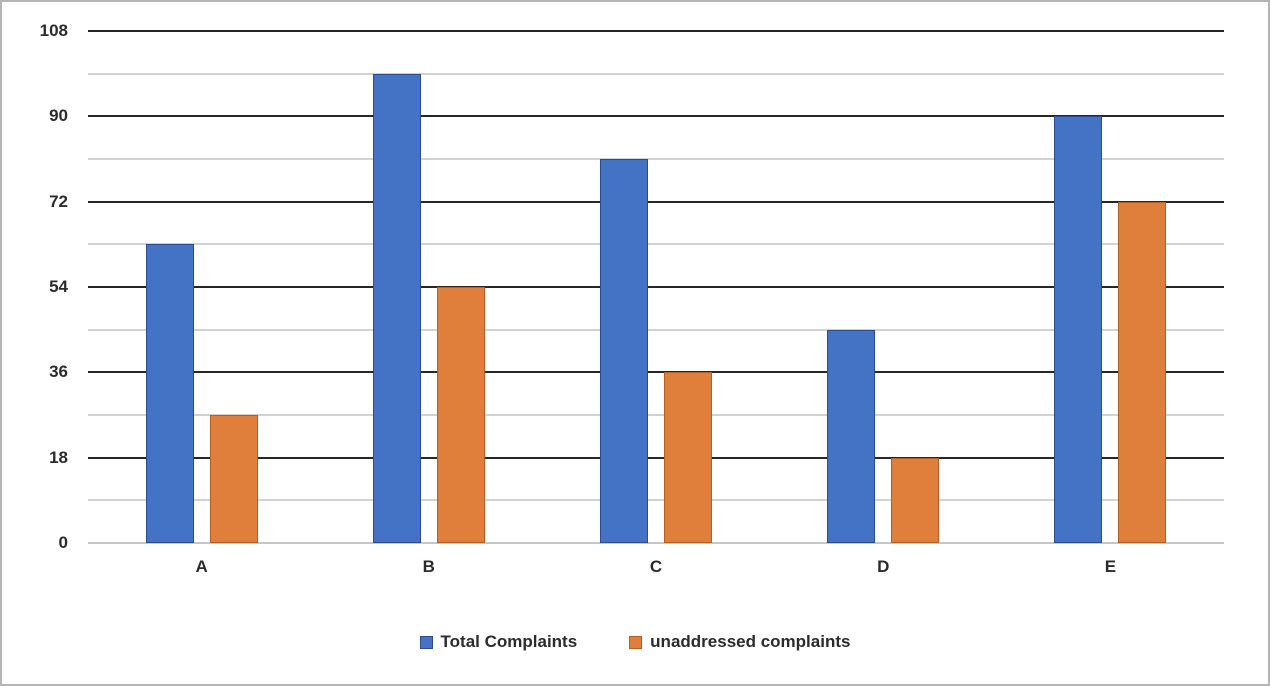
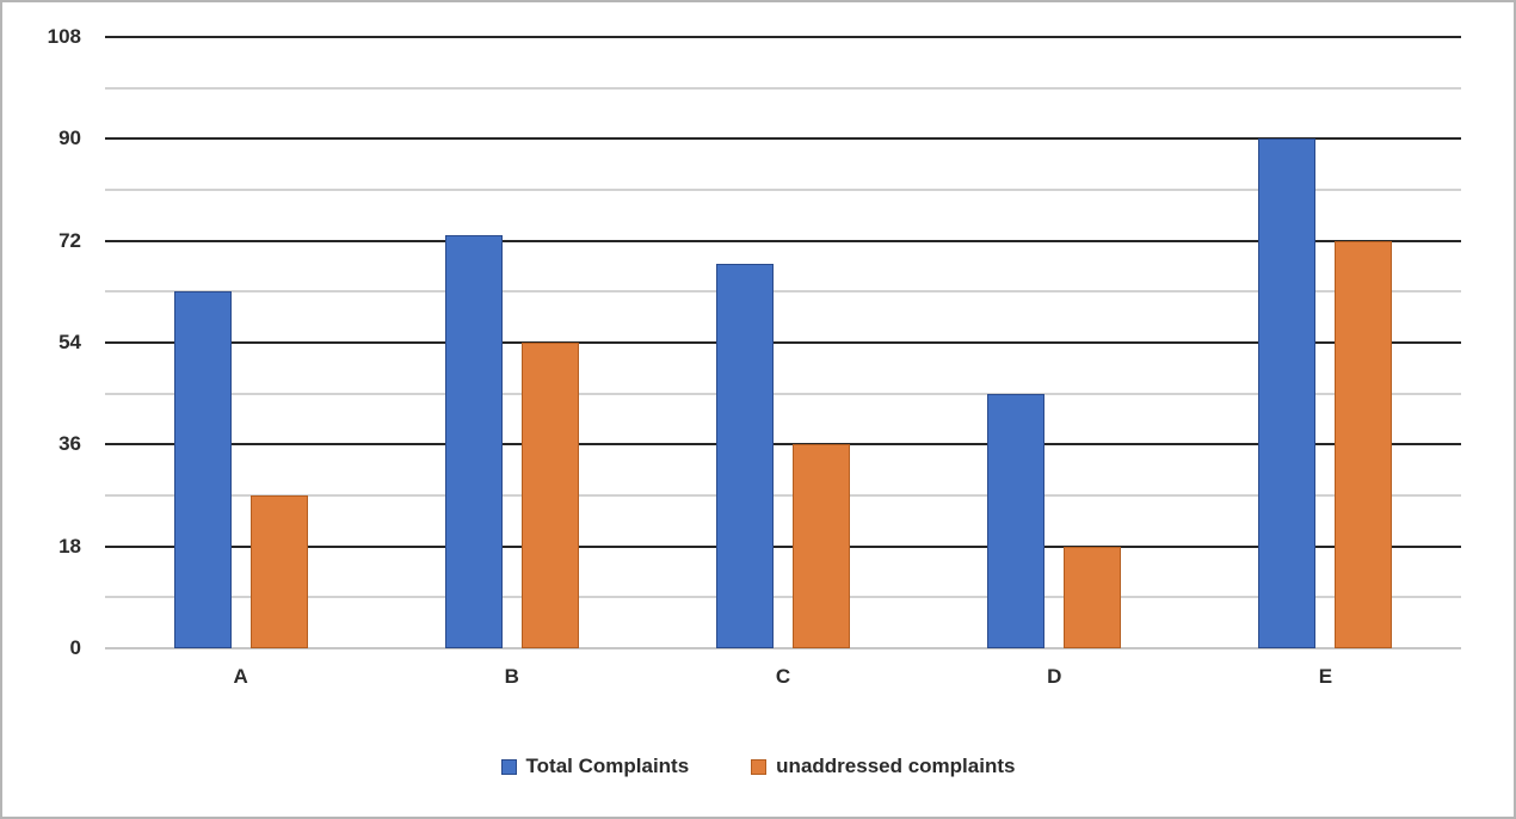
Total Complaints/B: 99 -> 73
Total Complaints/C: 81 -> 68
